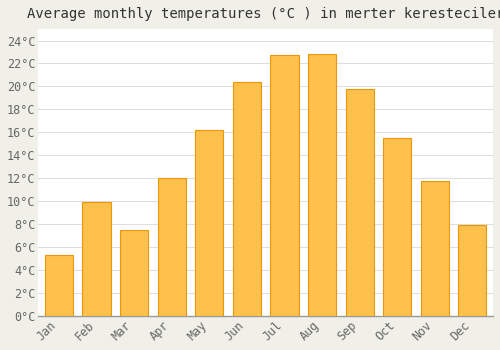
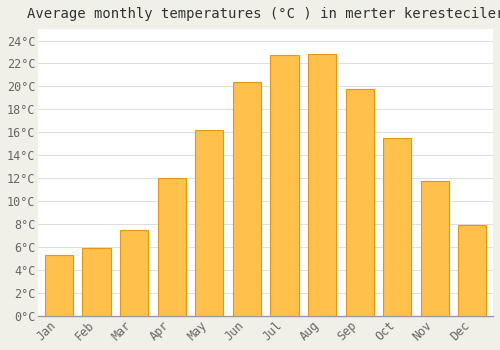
Feb: 9.9°C -> 5.9°C
